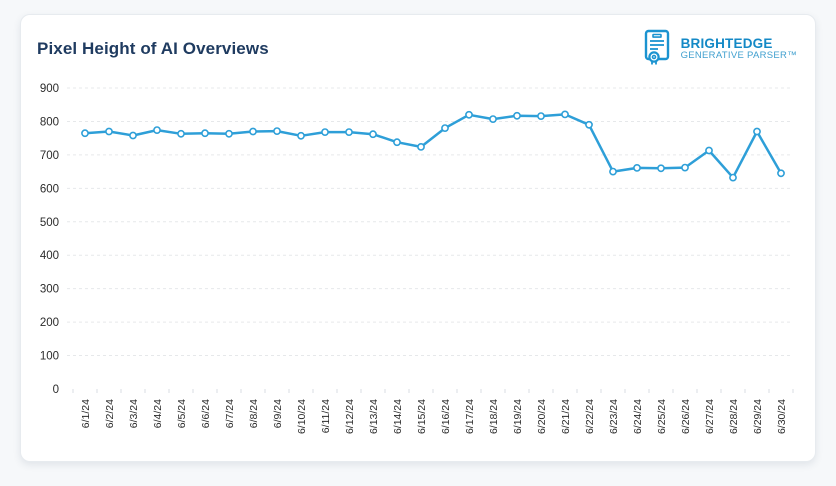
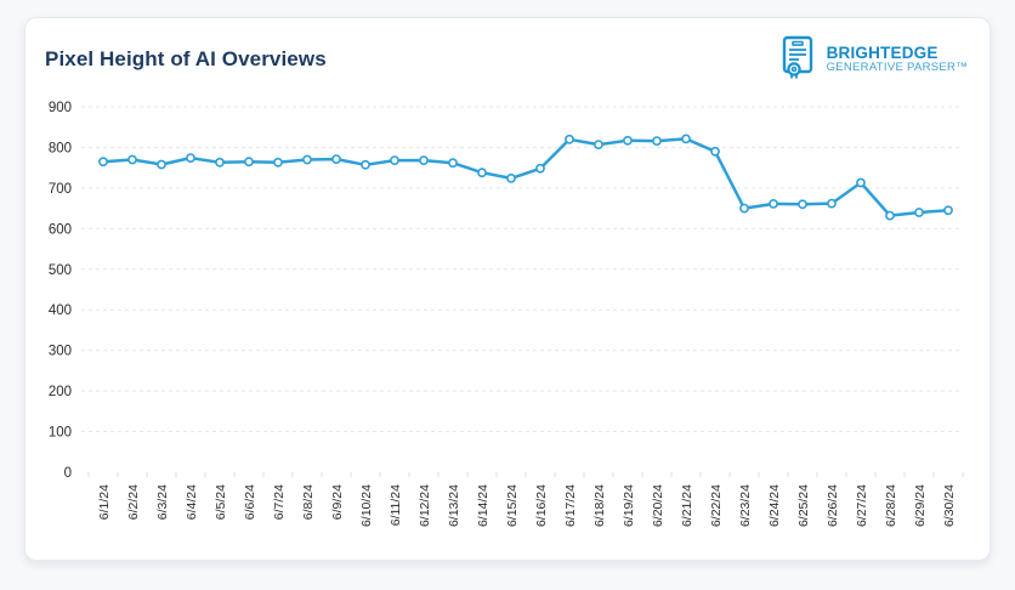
6/16/24: 780 -> 750
6/29/24: 770 -> 640
